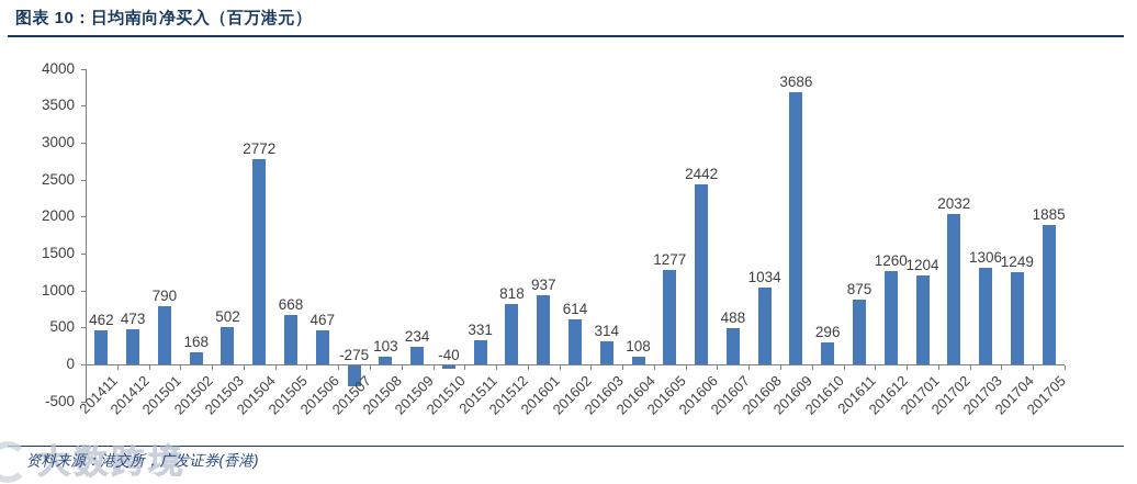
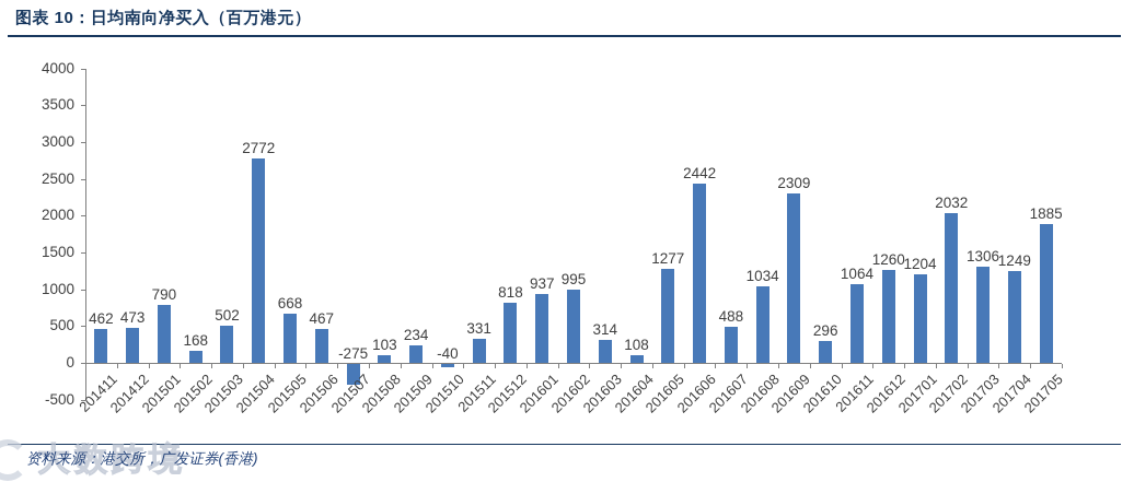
201602: 614 -> 995
201609: 3686 -> 2309
201611: 875 -> 1064
